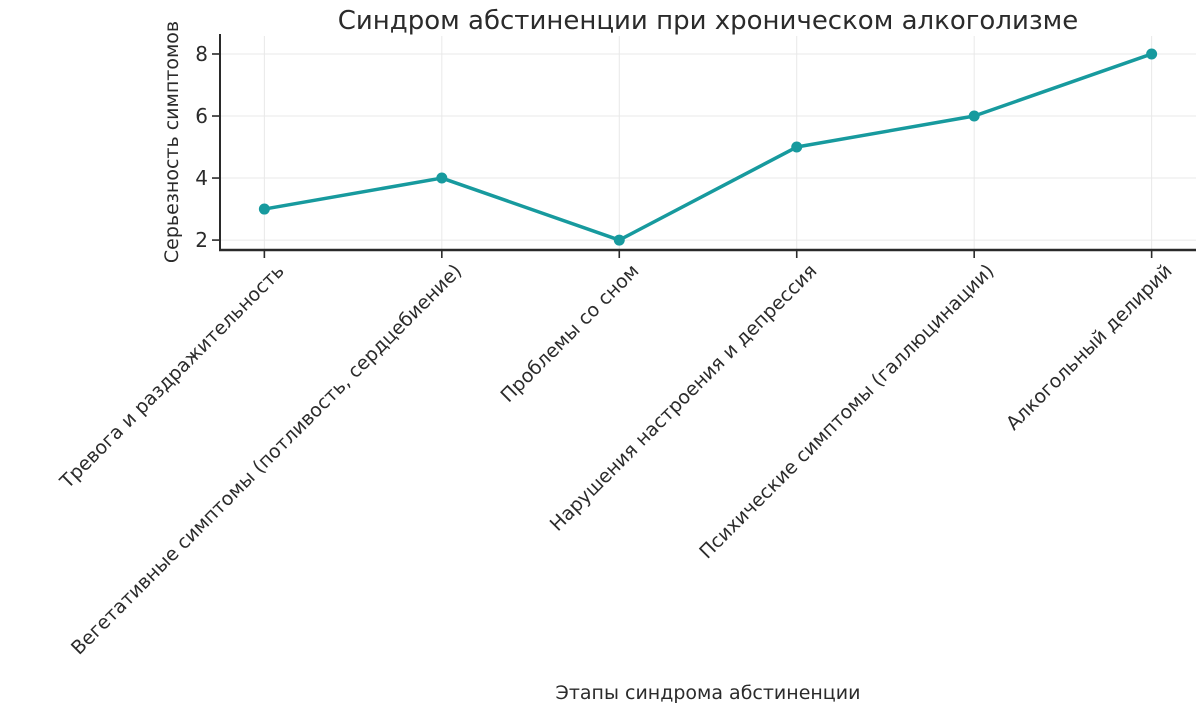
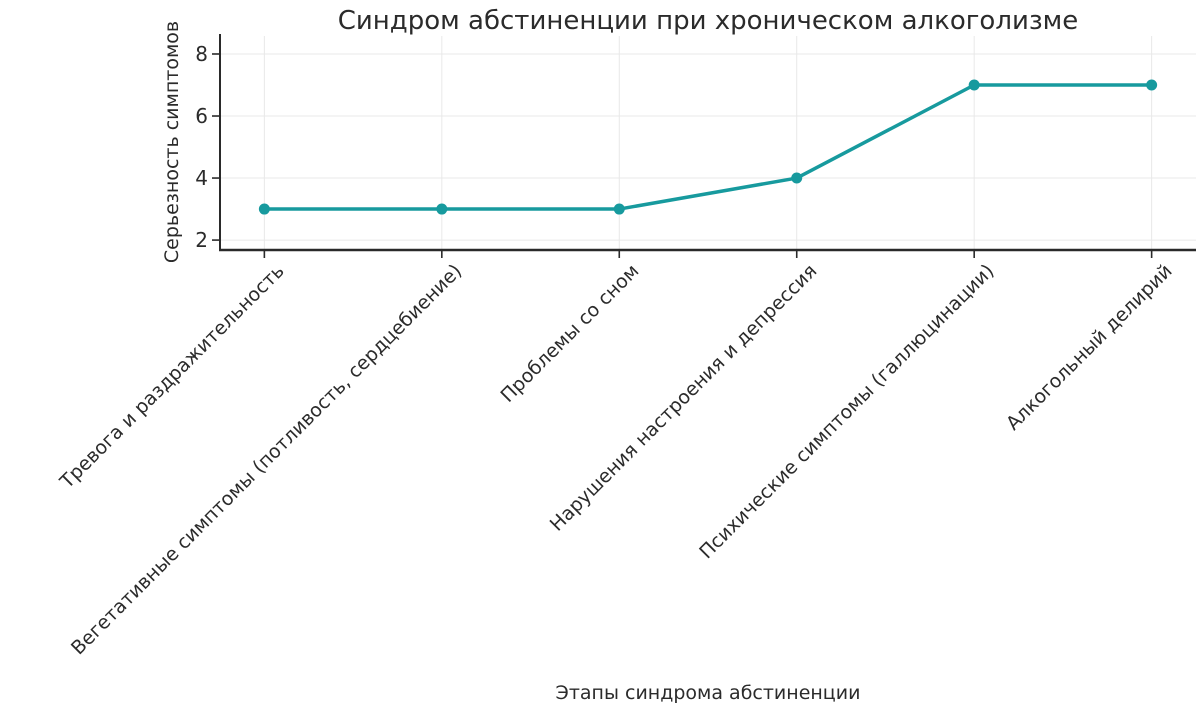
Вегетативные симптомы (потливость, сердцебиение): 4 -> 3
Проблемы со сном: 2 -> 3
Нарушения настроения и депрессия: 5 -> 4
Психические симптомы (галлюцинации): 6 -> 7
Алкогольный делирий: 8 -> 7
